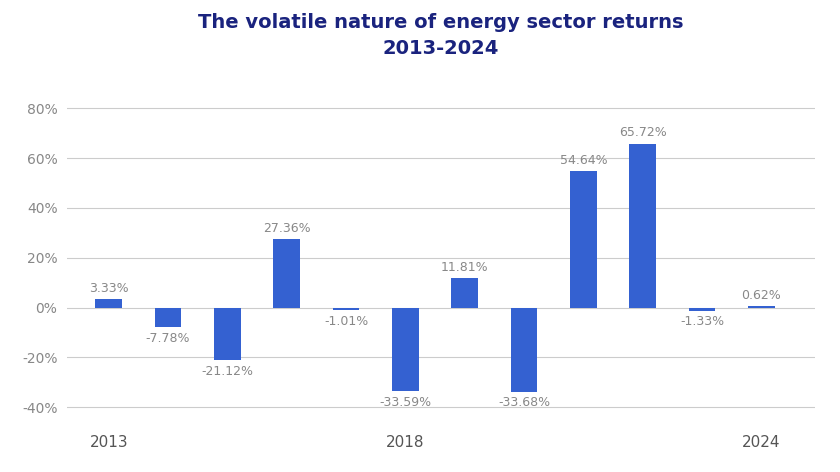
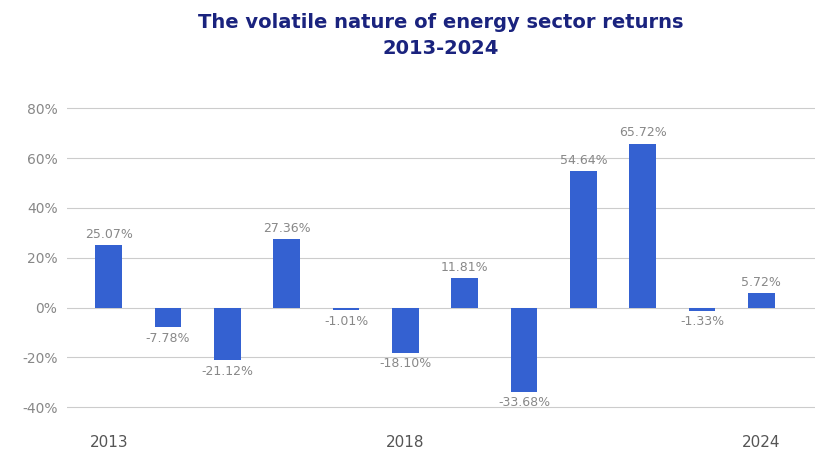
2013: 3.33% -> 25.07%
2018: -33.59% -> -18.10%
2024: 0.62% -> 5.72%
